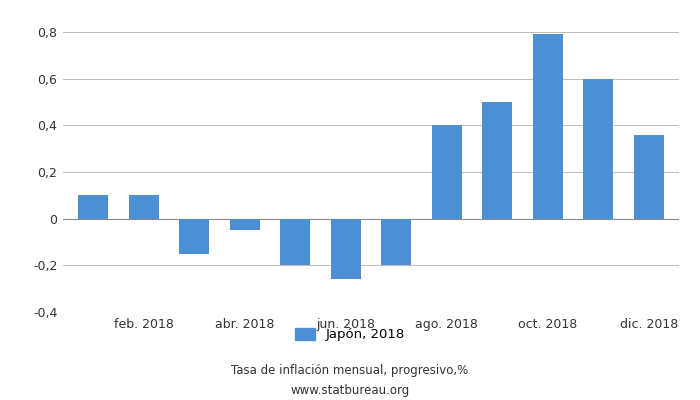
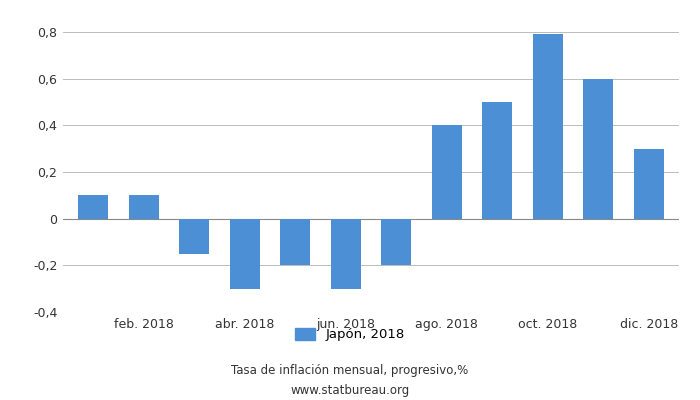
abr. 2018: -0,05 -> -0,30
jun. 2018: -0,26 -> -0,30
dic. 2018: 0,36 -> 0,30
